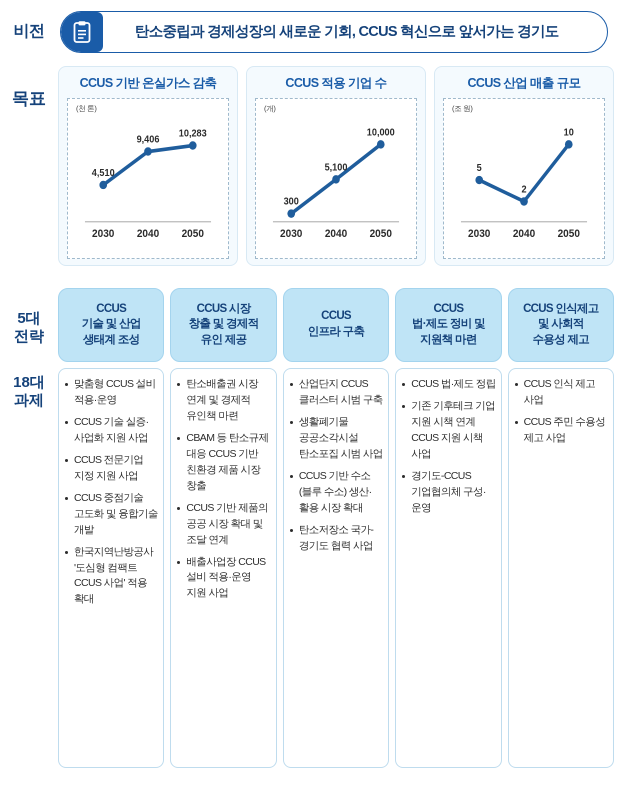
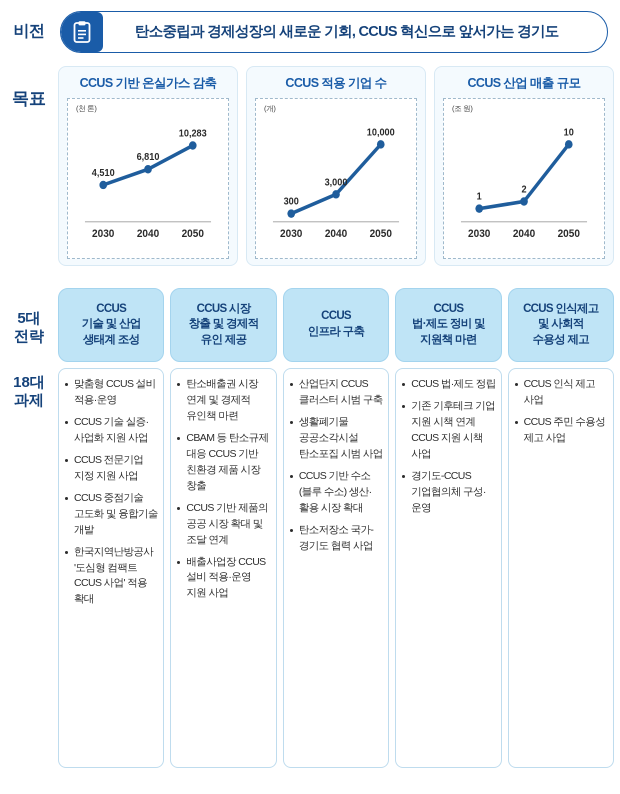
CCUS 기반 온실가스 감축/2040: 9,406 -> 6,810
CCUS 적용 기업 수/2040: 5,100 -> 3,000
CCUS 산업 매출 규모/2030: 5 -> 1
